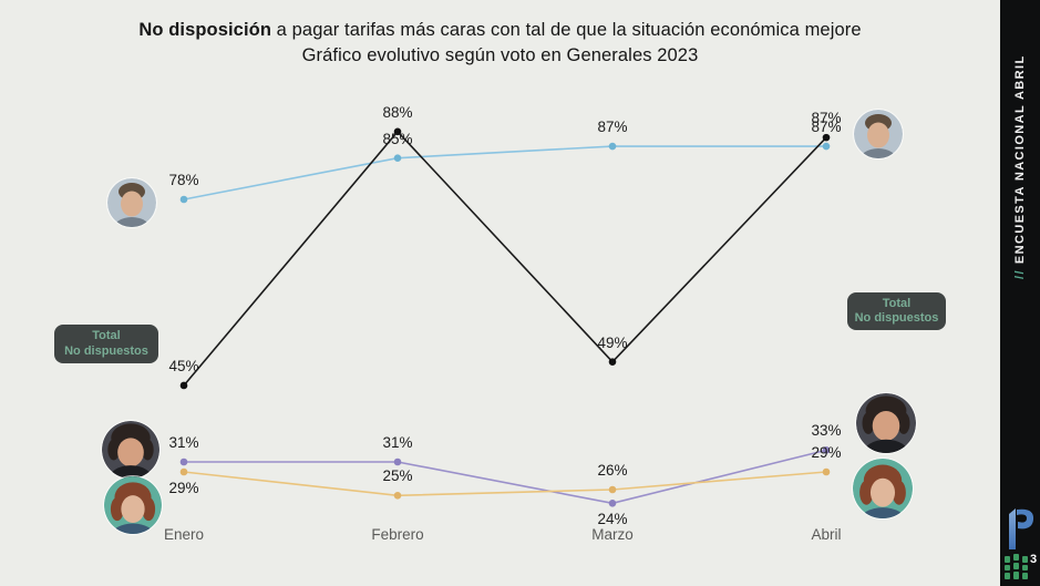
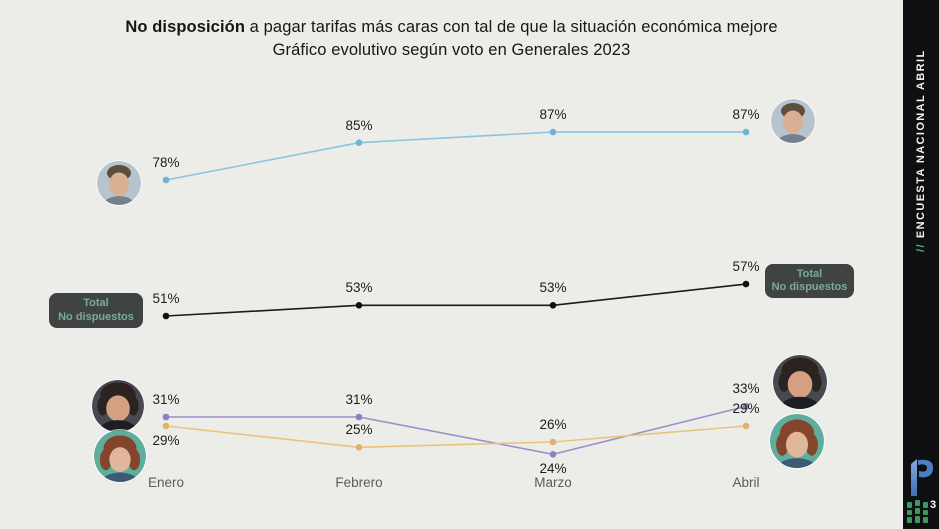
Total No dispuestos/Enero: 45% -> 51%
Total No dispuestos/Febrero: 88% -> 53%
Total No dispuestos/Marzo: 49% -> 53%
Total No dispuestos/Abril: 87% -> 57%
